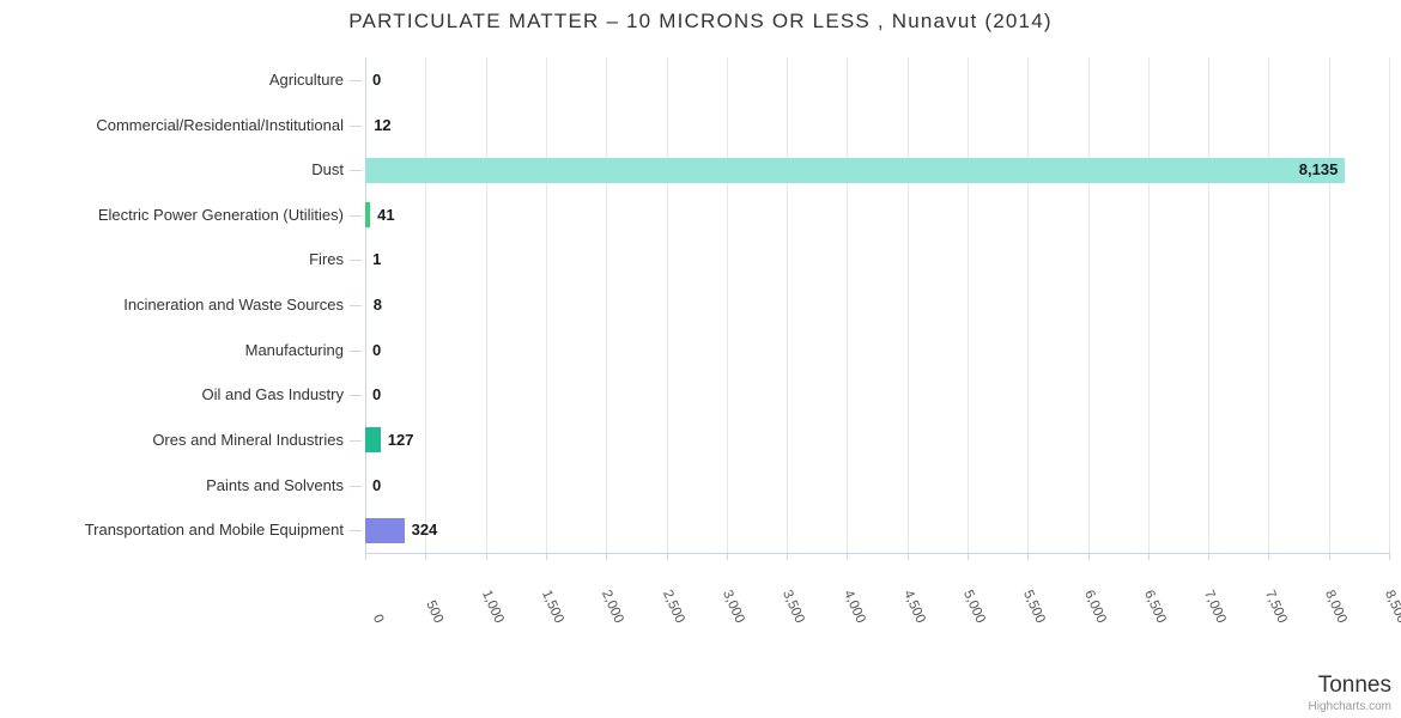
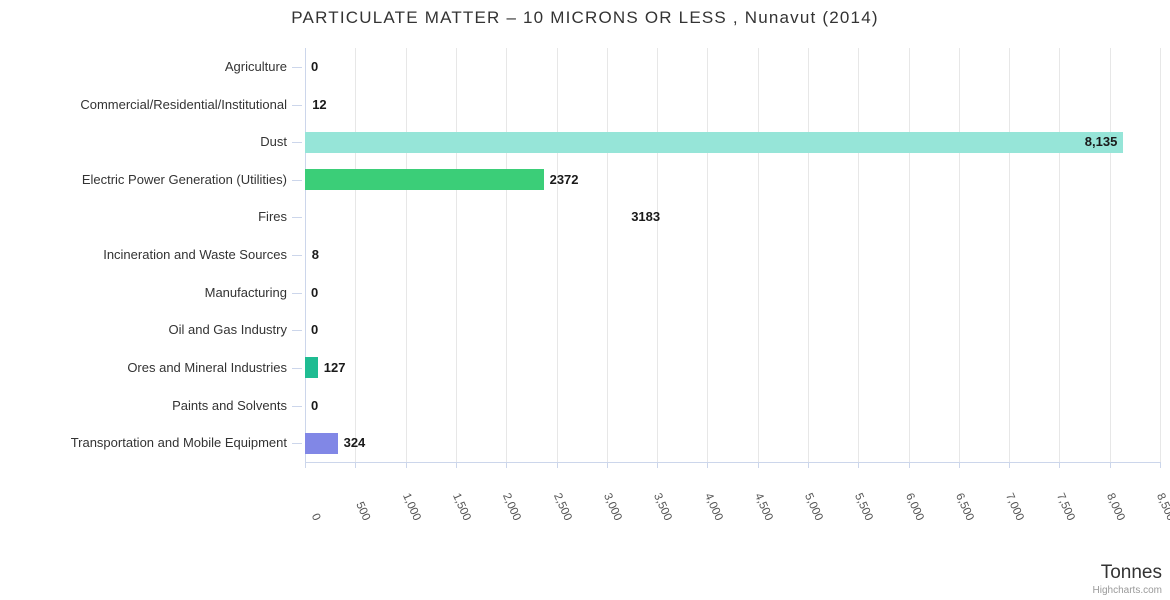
Electric Power Generation (Utilities): 41 -> 2372
Fires: 1 -> 3183
